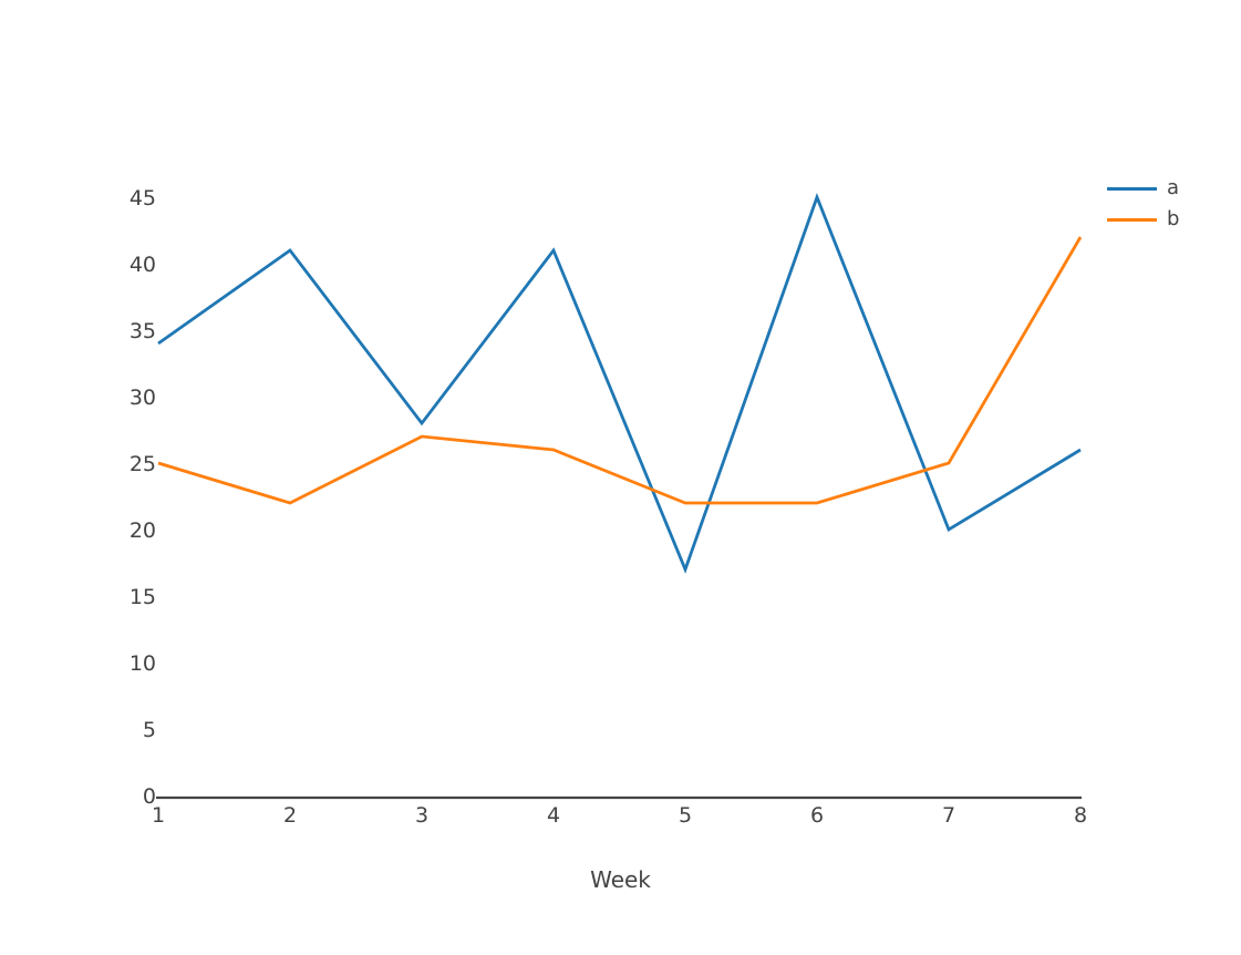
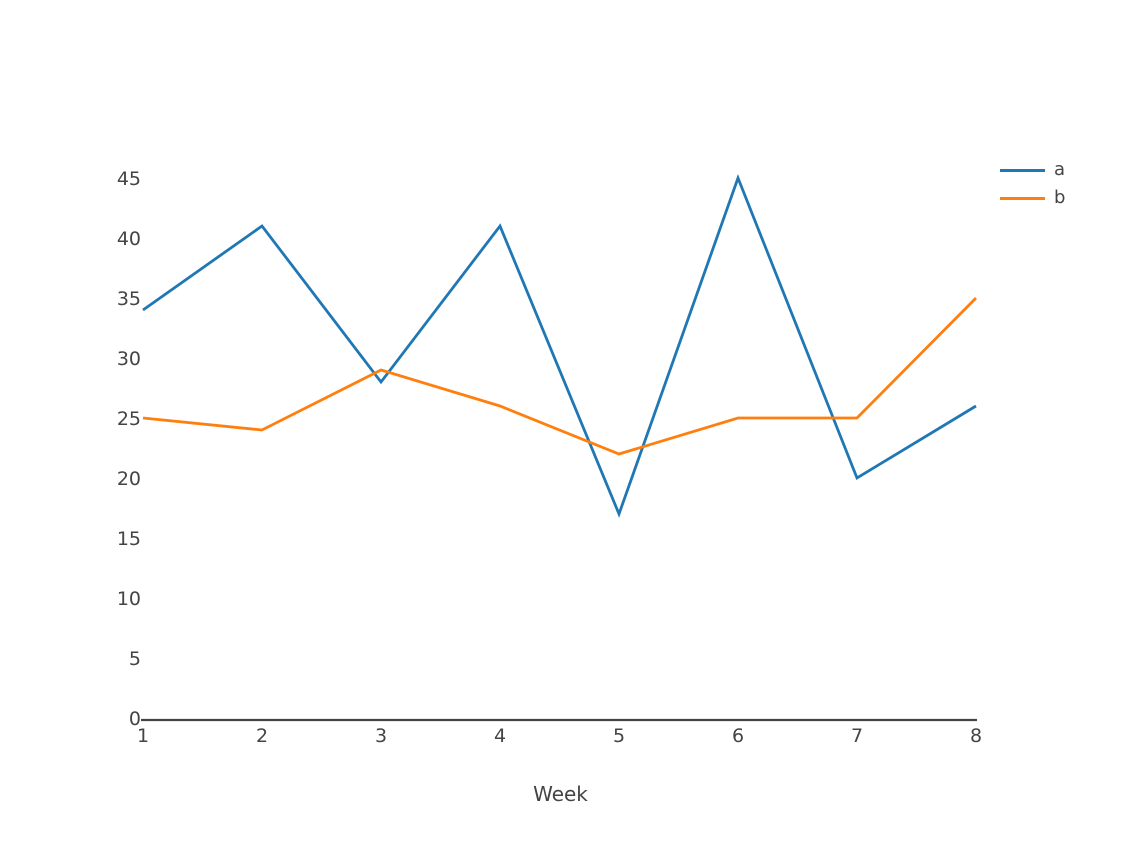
b/2: 22 -> 24
b/3: 27 -> 29
b/6: 22 -> 25
b/8: 42 -> 35
